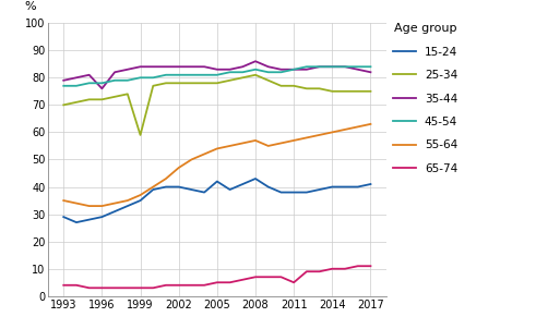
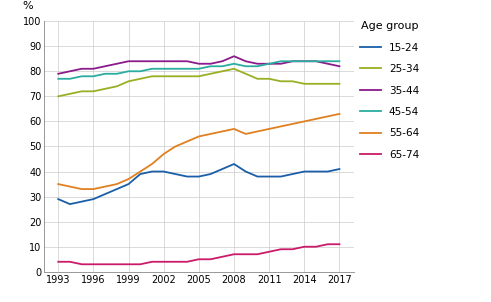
35-44/1996: 76 -> 81
25-34/1999: 59 -> 76
15-24/2005: 42 -> 38
65-74/2011: 5 -> 8
